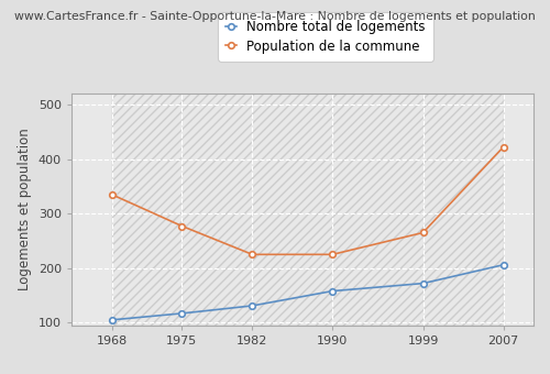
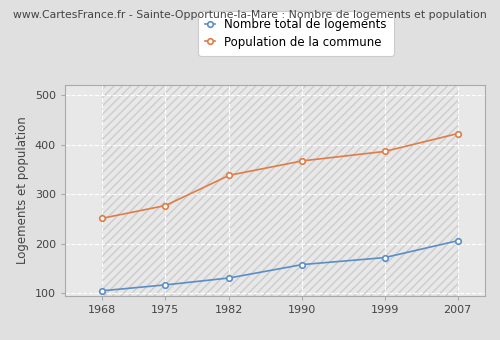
Population de la commune/1968: 335 -> 251
Population de la commune/1982: 225 -> 338
Population de la commune/1990: 225 -> 367
Population de la commune/1999: 265 -> 386
